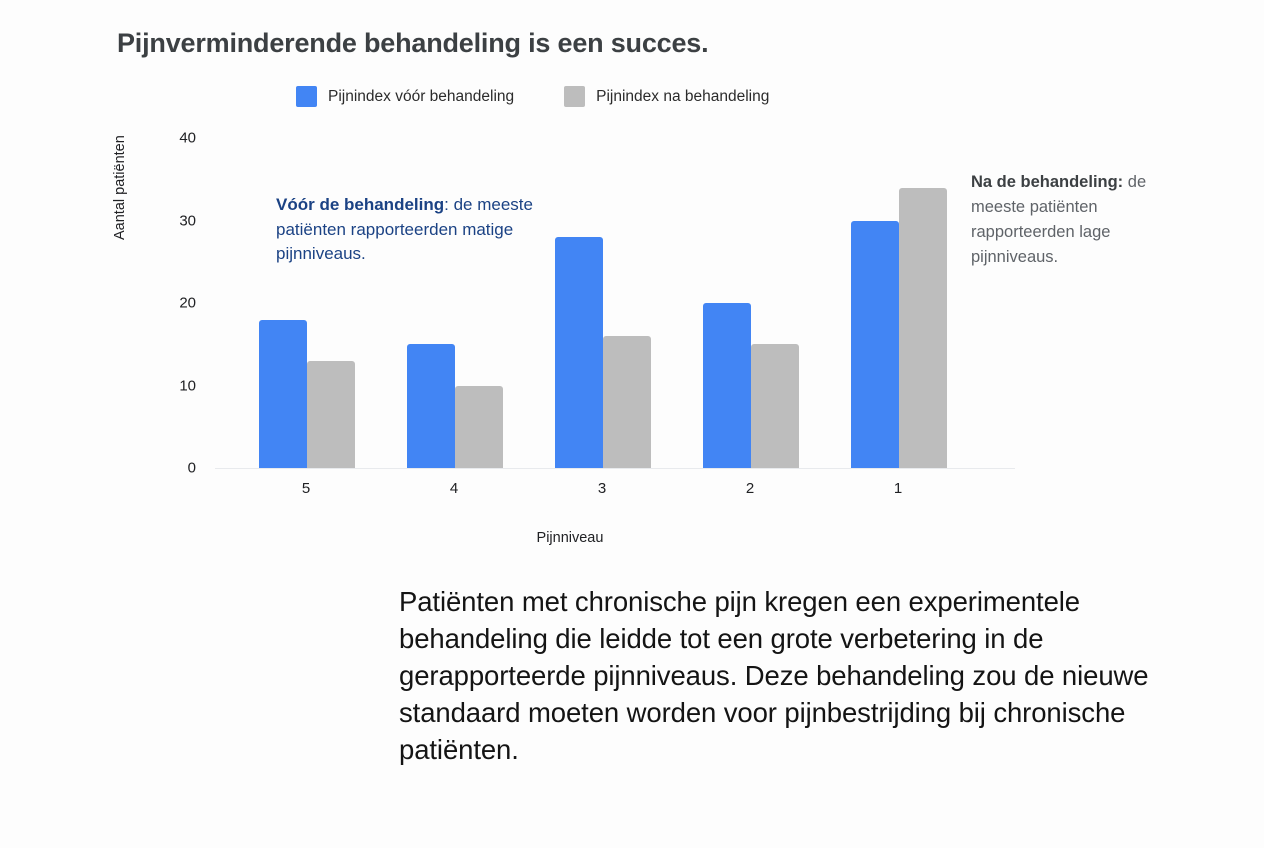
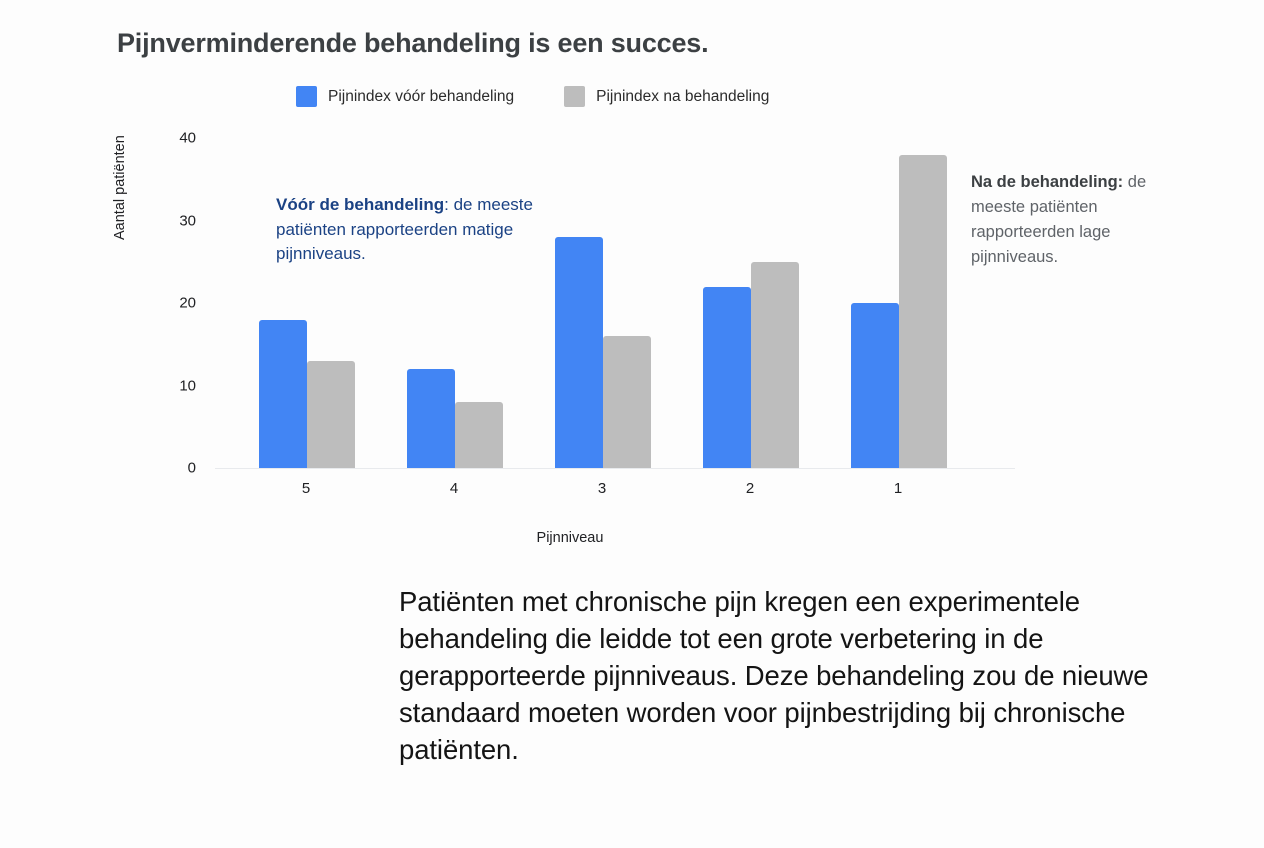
Pijnindex vóór behandeling/4: 15 -> 12
Pijnindex na behandeling/4: 10 -> 8
Pijnindex vóór behandeling/2: 20 -> 22
Pijnindex na behandeling/2: 15 -> 25
Pijnindex vóór behandeling/1: 30 -> 20
Pijnindex na behandeling/1: 34 -> 38
